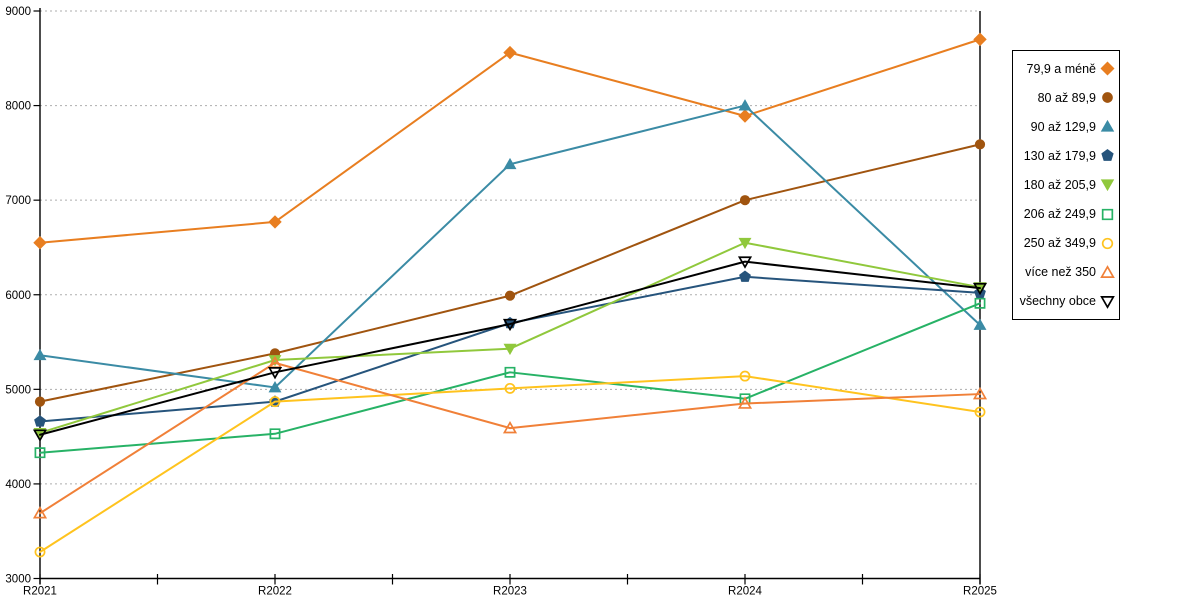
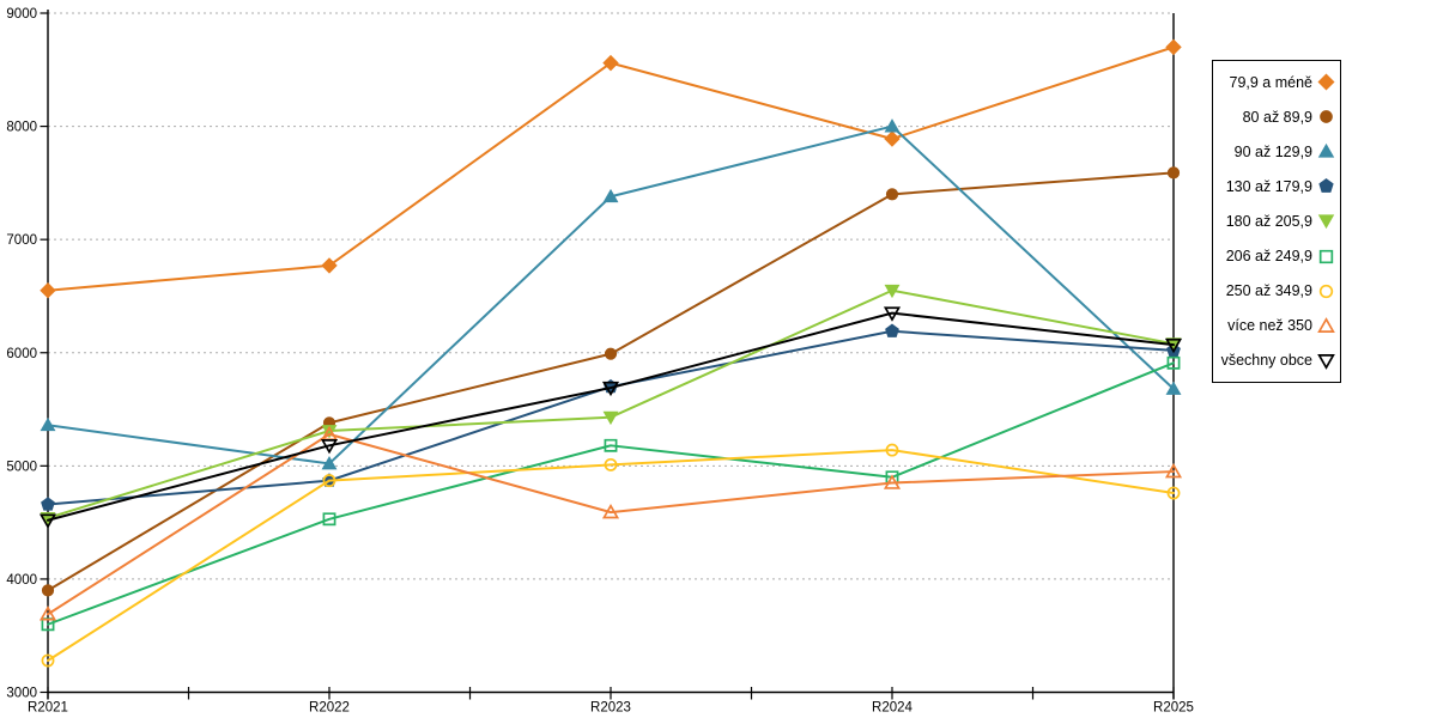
80 až 89,9/R2021: 4900 -> 3900
206 až 249,9/R2021: 4300 -> 3600
80 až 89,9/R2024: 7000 -> 7400
